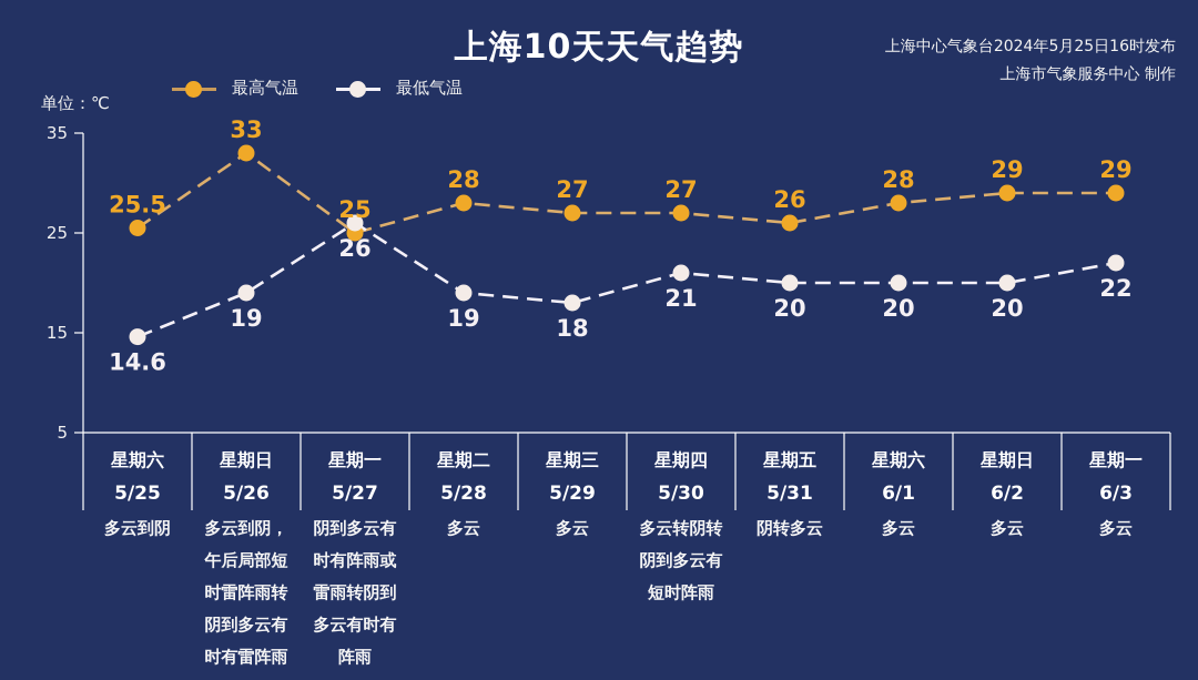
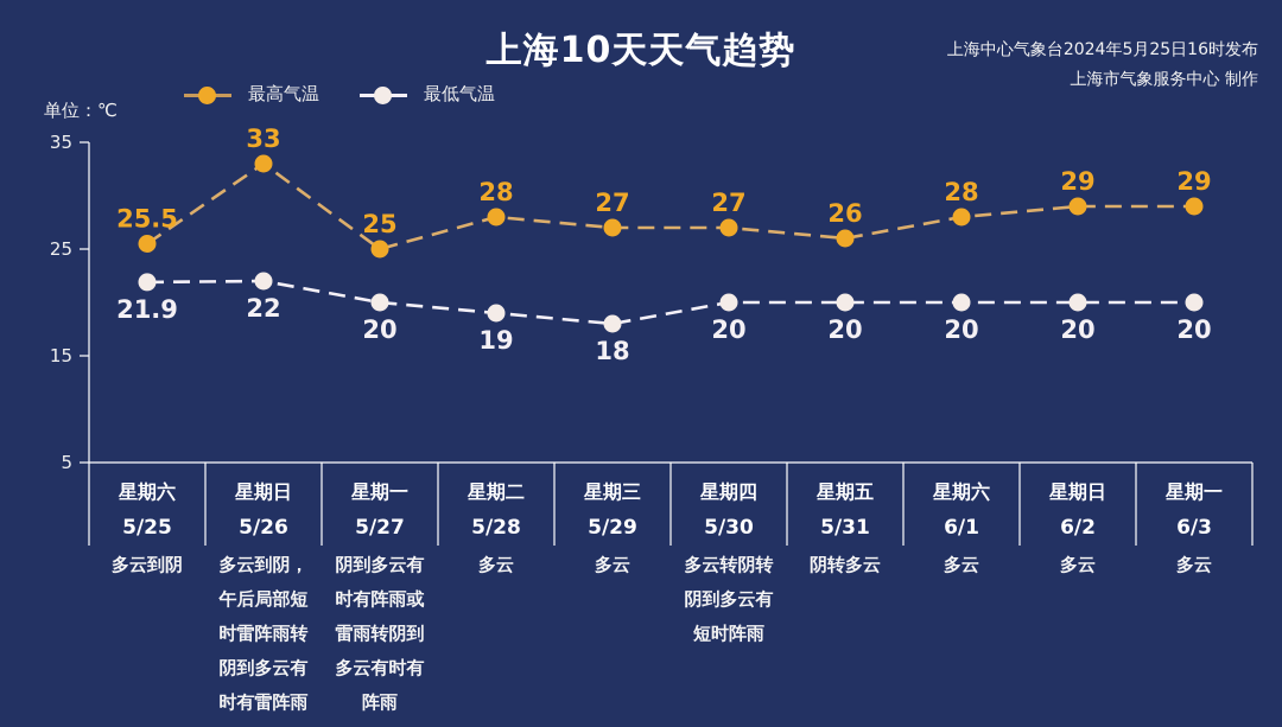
最低气温/5/25: 14.6 -> 21.9
最低气温/5/26: 19 -> 22
最低气温/5/27: 26 -> 20
最低气温/5/30: 21 -> 20
最低气温/6/3: 22 -> 20
